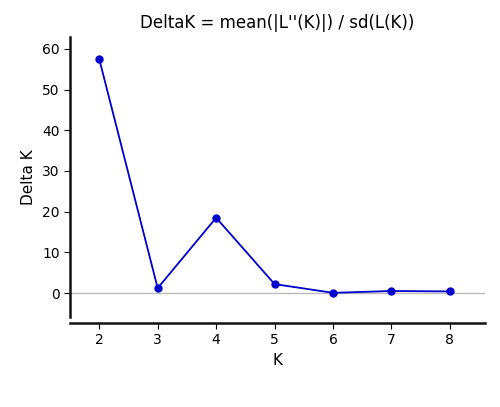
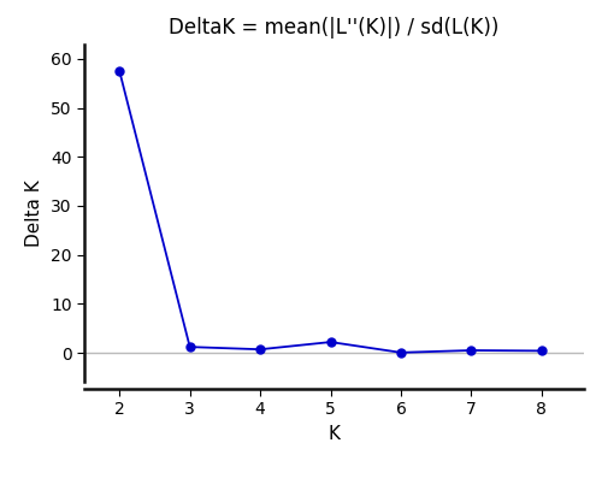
4: 18.5 -> 0.7
